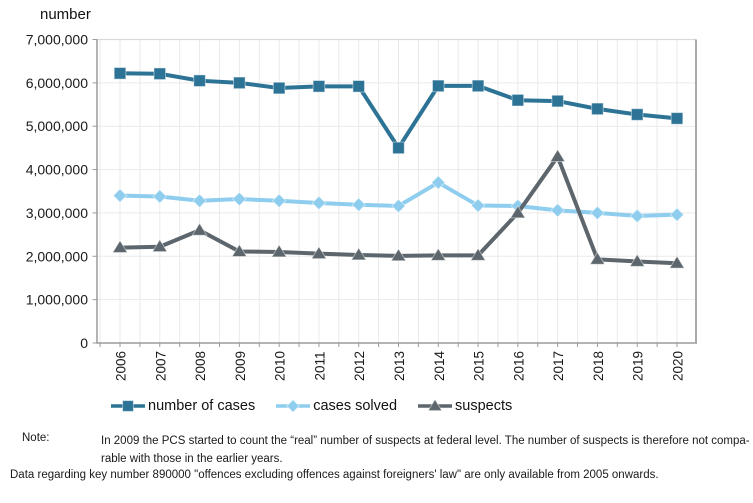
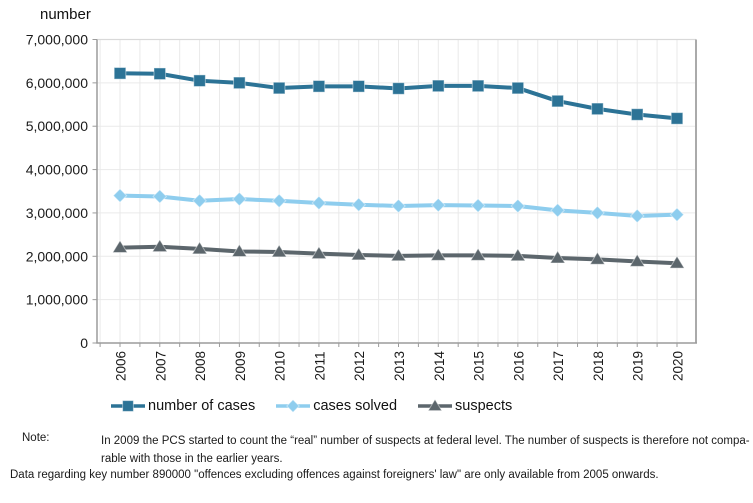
suspects/2008: 2600000 -> 2200000
number of cases/2013: 4500000 -> 5900000
cases solved/2014: 3700000 -> 3200000
number of cases/2016: 5600000 -> 5900000
suspects/2016: 3000000 -> 2000000
suspects/2017: 4300000 -> 2000000
